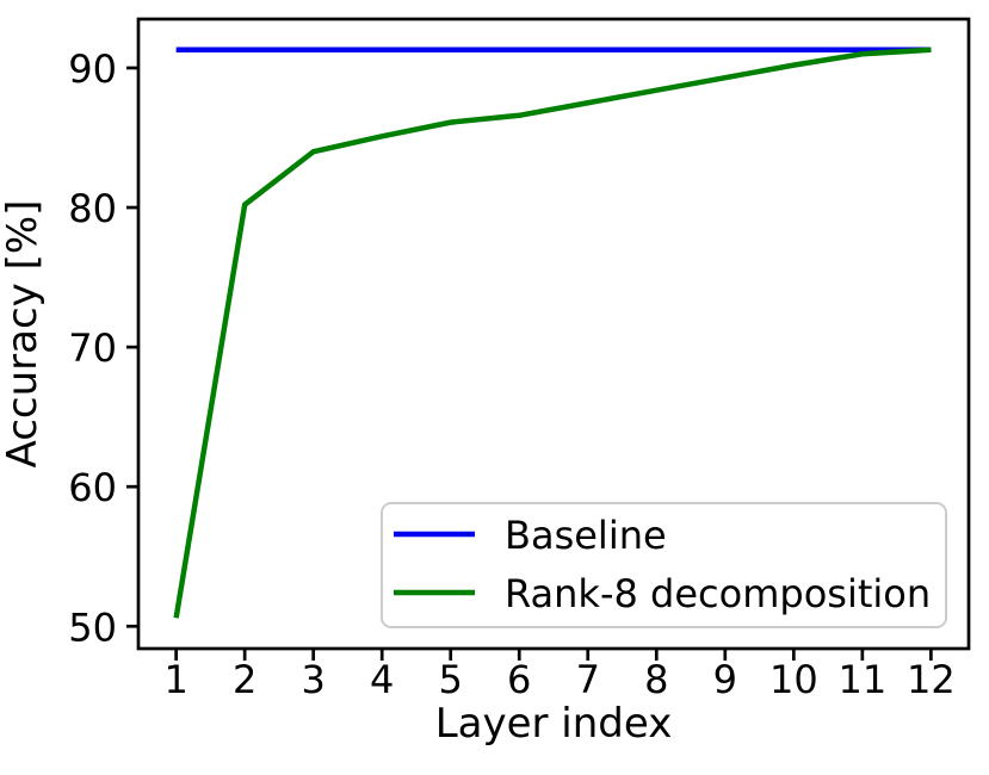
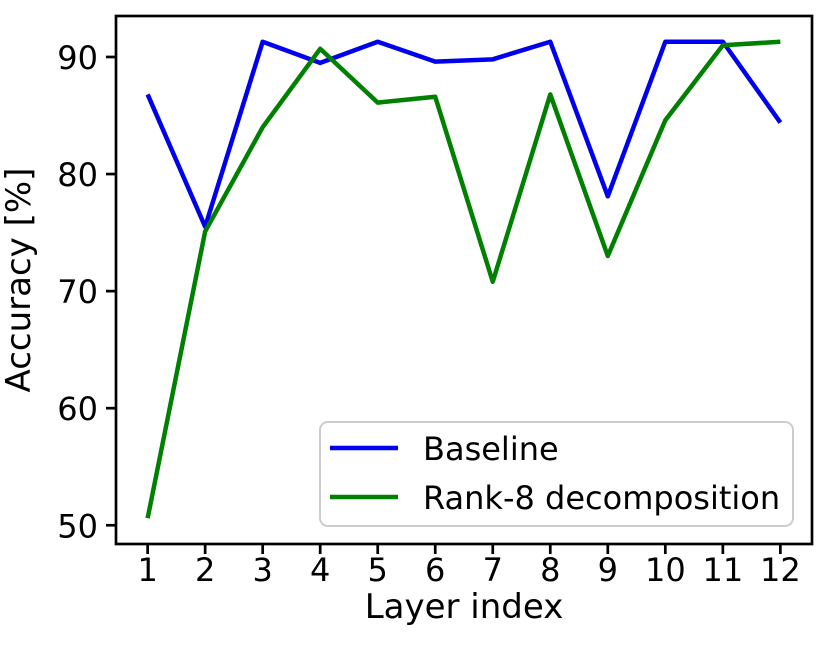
Baseline/1: 91.3 -> 86.8
Baseline/2: 91.3 -> 75.5
Rank-8 decomposition/2: 80.2 -> 75.1
Baseline/4: 91.3 -> 89.5
Rank-8 decomposition/4: 85.1 -> 90.7
Baseline/6: 91.3 -> 89.6
Baseline/7: 91.3 -> 89.8
Rank-8 decomposition/7: 87.5 -> 70.8
Rank-8 decomposition/8: 88.4 -> 86.8
Baseline/9: 91.3 -> 78.1
Rank-8 decomposition/9: 89.3 -> 73.0
Rank-8 decomposition/10: 90.2 -> 84.6
Baseline/12: 91.3 -> 84.4
